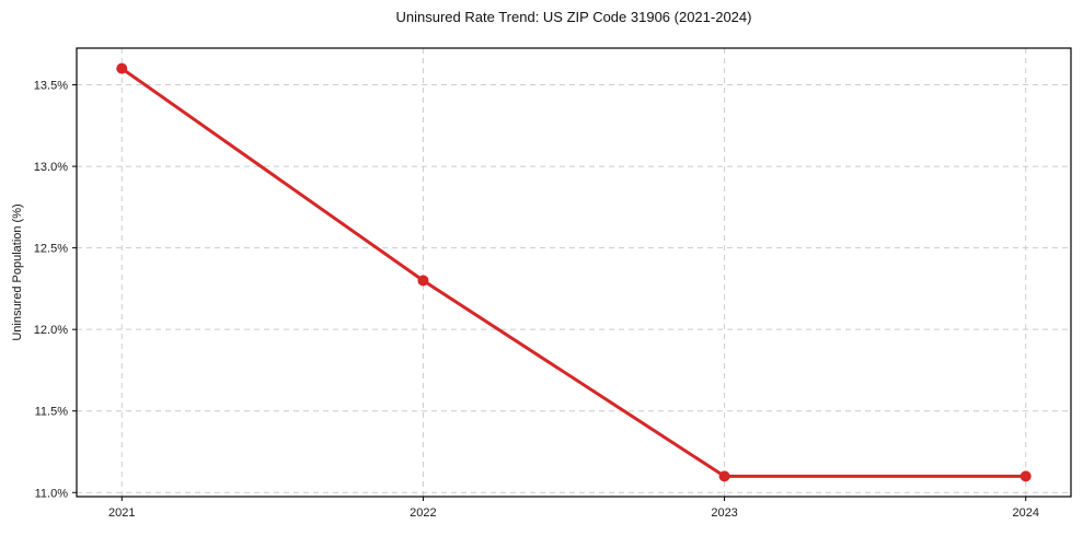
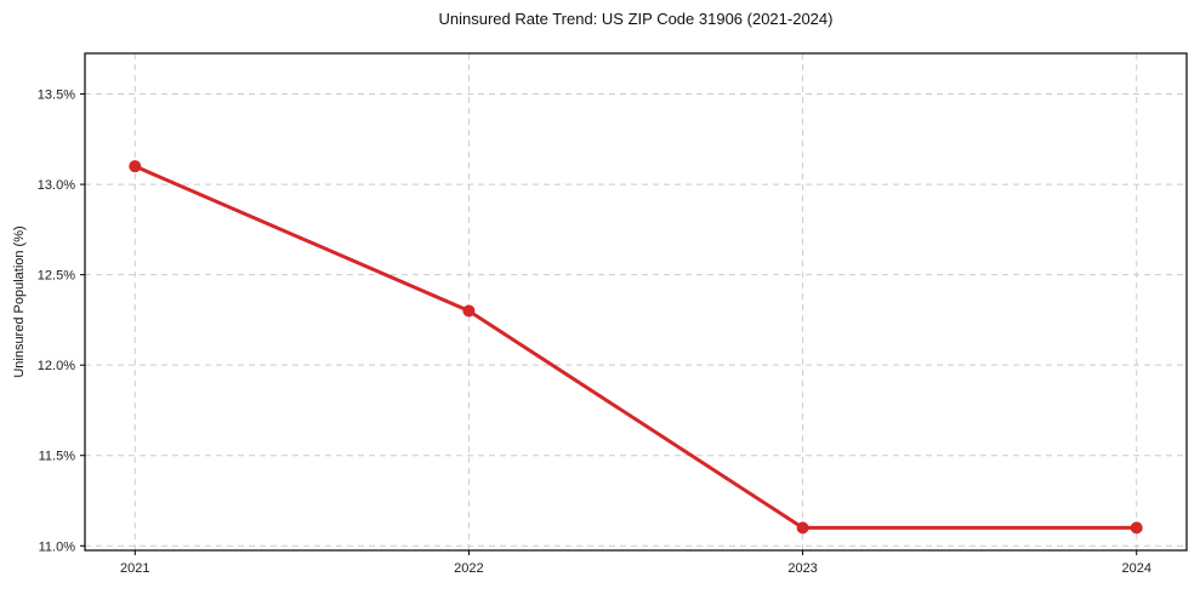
2021: 13.6% -> 13.1%
